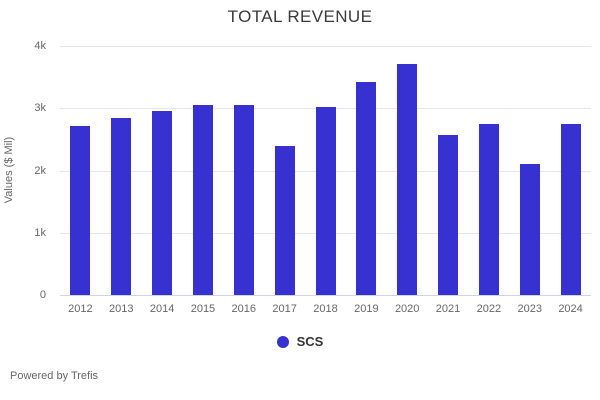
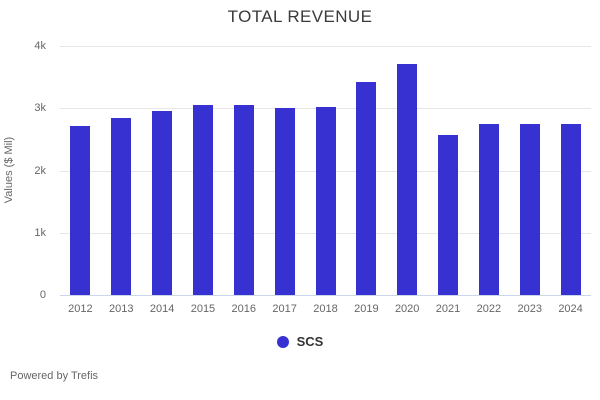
2017: 2.4k -> 3.0k
2023: 2.1k -> 2.8k
